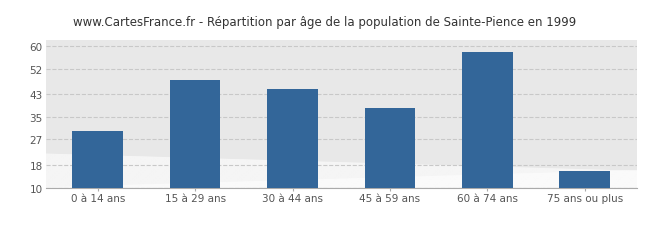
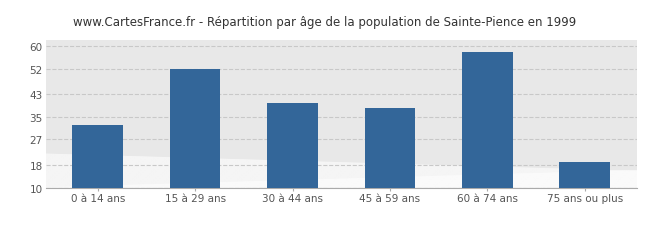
0 à 14 ans: 30 -> 32
15 à 29 ans: 48 -> 52
30 à 44 ans: 45 -> 40
75 ans ou plus: 16 -> 19
